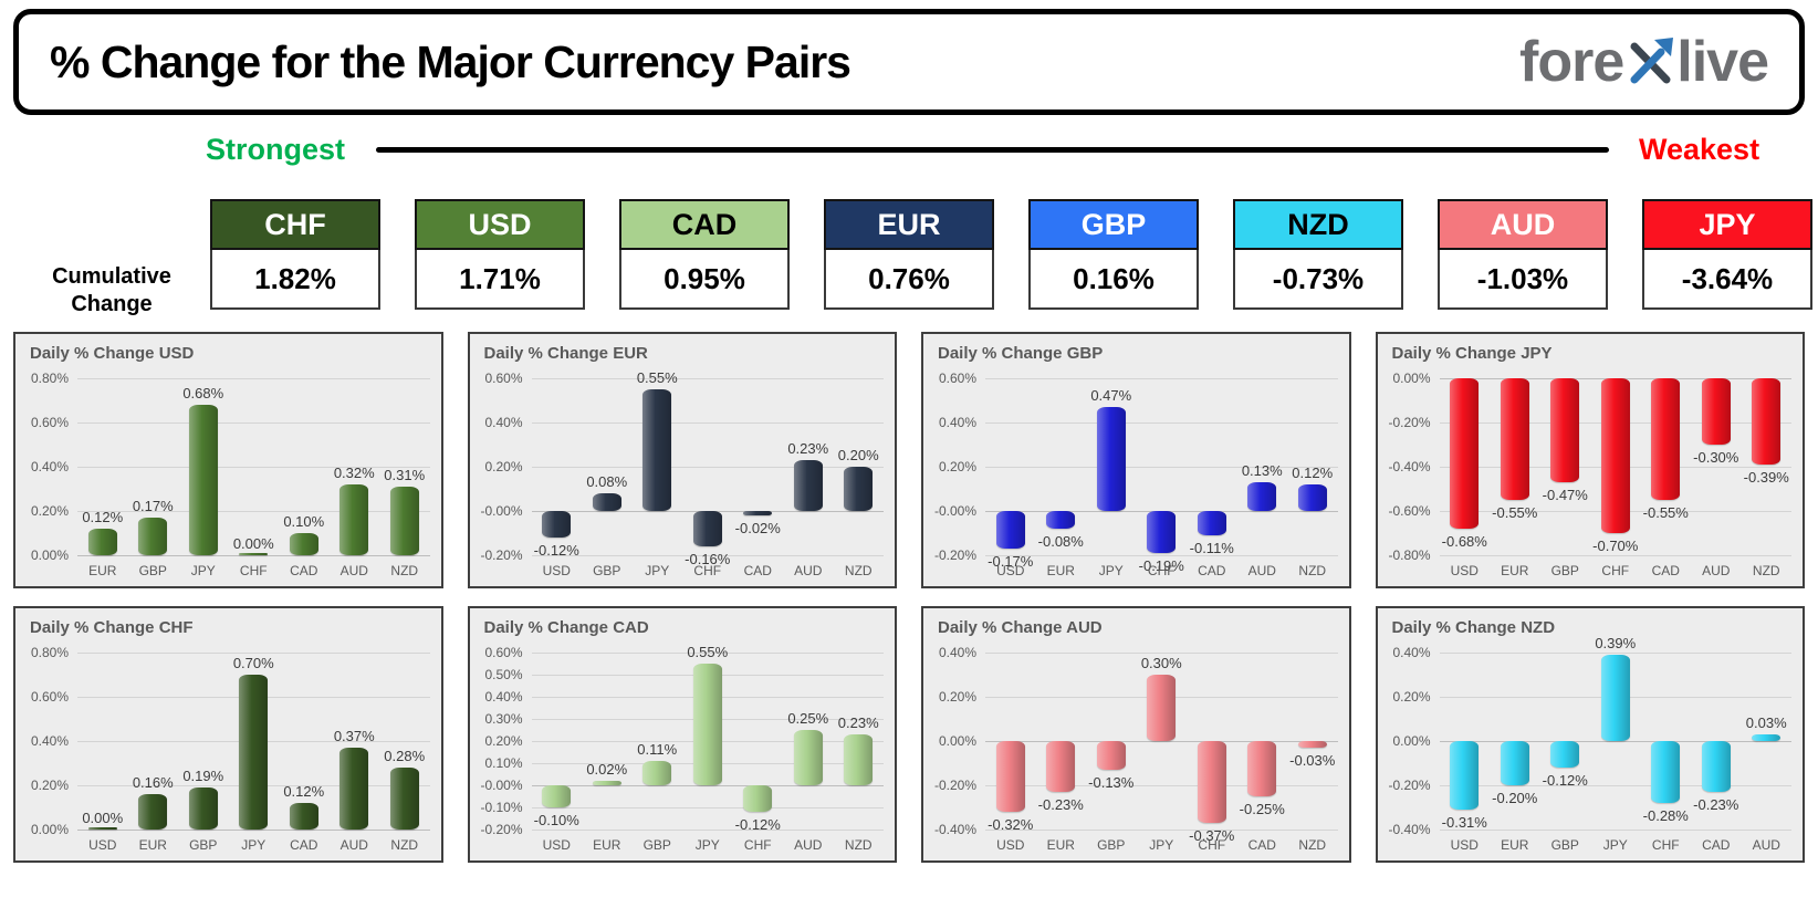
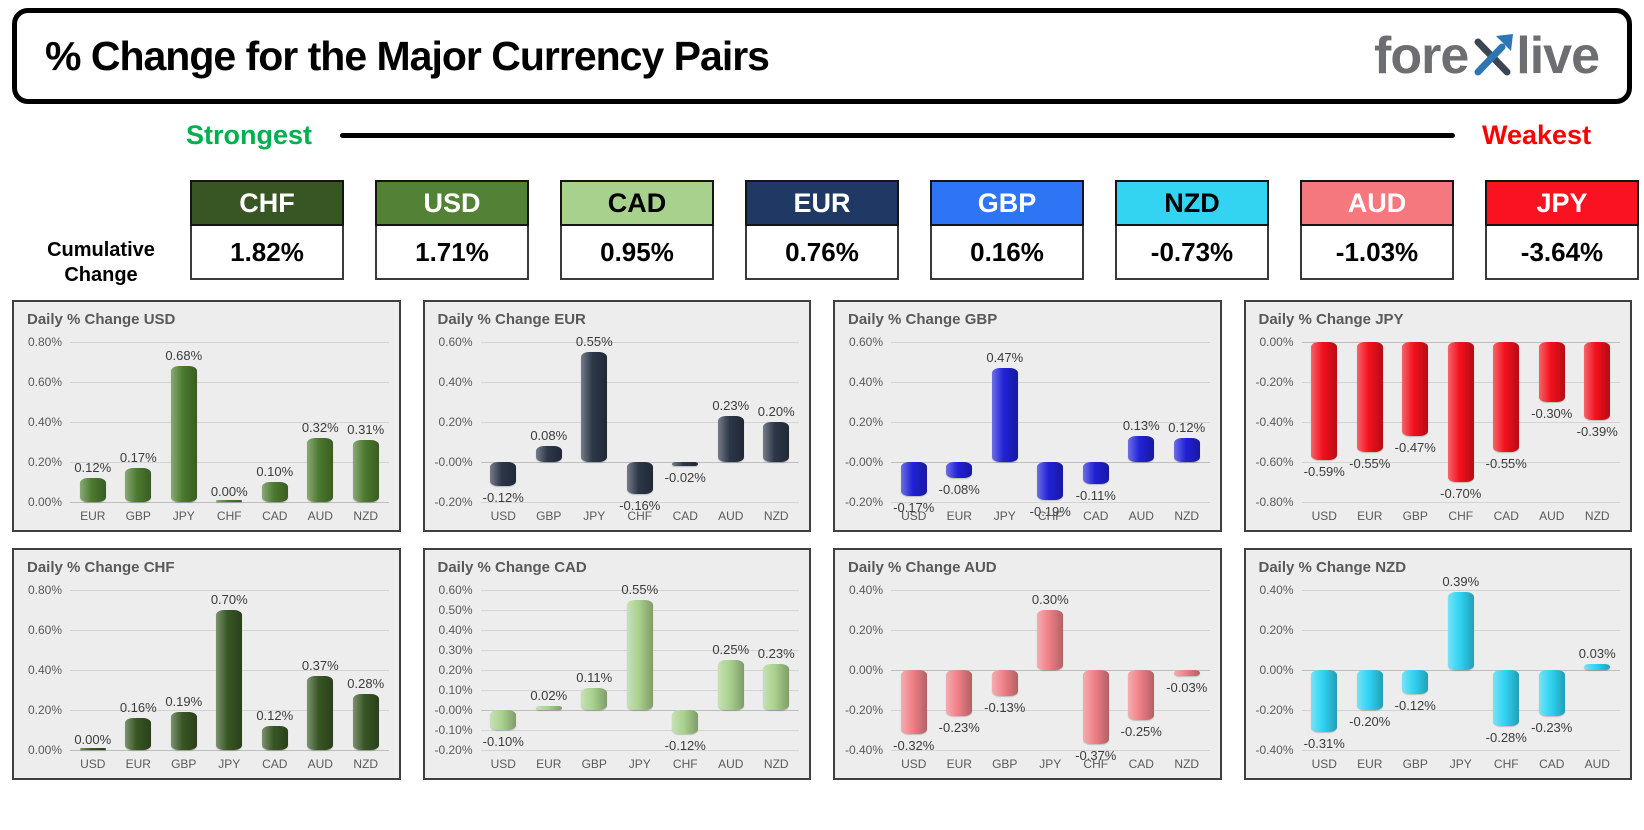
Daily % Change JPY/USD: -0.68% -> -0.59%
